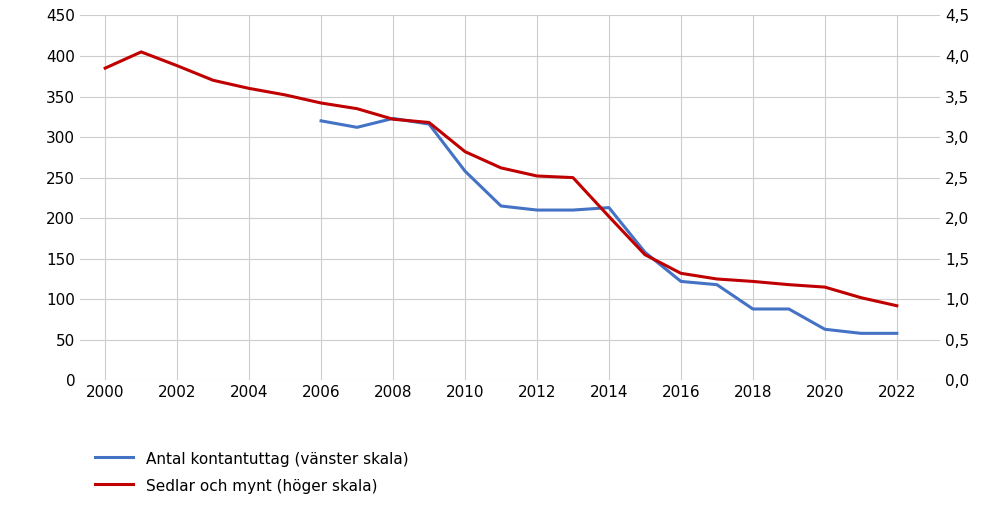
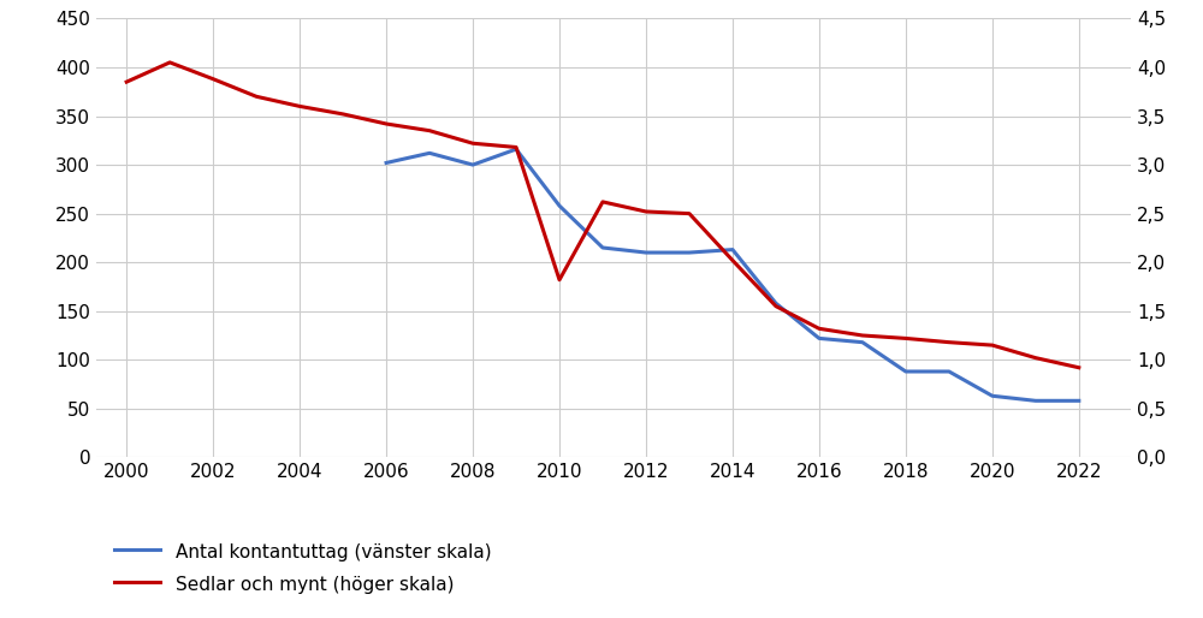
Antal kontantuttag (vänster skala)/2006: 320 -> 302
Antal kontantuttag (vänster skala)/2008: 323 -> 300
Sedlar och mynt (höger skala)/2010: 2,82 -> 1,82
